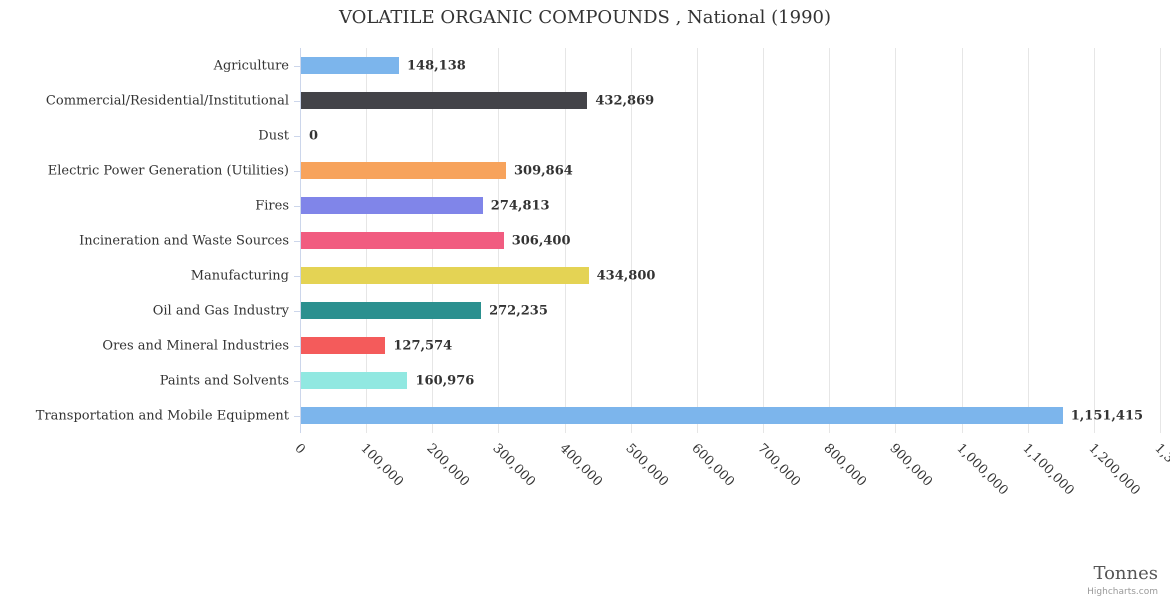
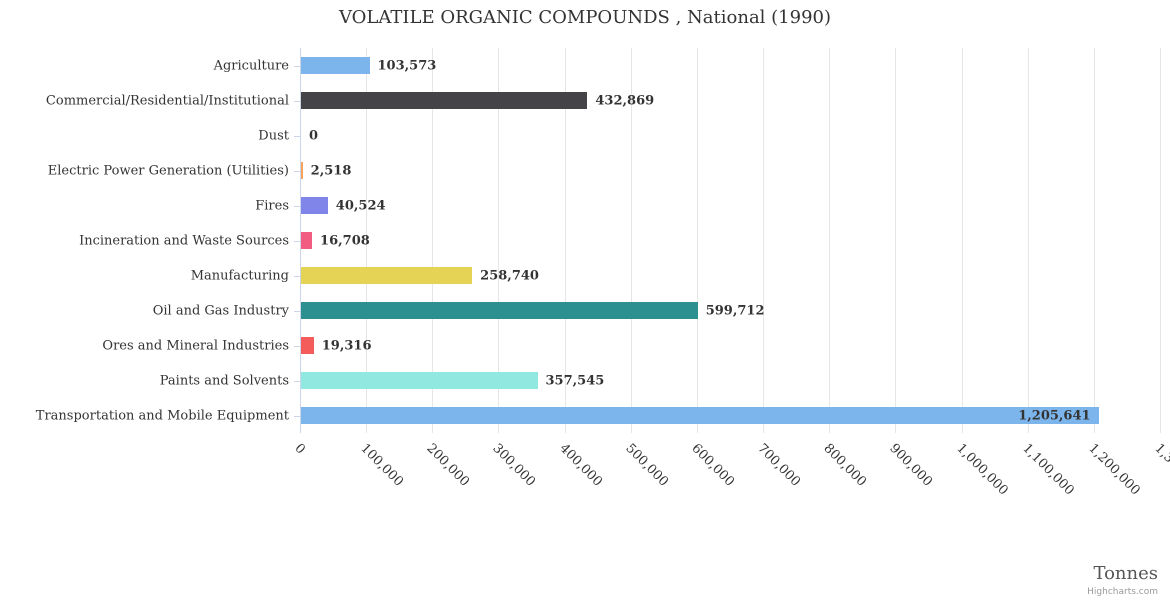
Agriculture: 148,138 -> 103,573
Electric Power Generation (Utilities): 309,864 -> 2,518
Fires: 274,813 -> 40,524
Incineration and Waste Sources: 306,400 -> 16,708
Manufacturing: 434,800 -> 258,740
Oil and Gas Industry: 272,235 -> 599,712
Ores and Mineral Industries: 127,574 -> 19,316
Paints and Solvents: 160,976 -> 357,545
Transportation and Mobile Equipment: 1,151,415 -> 1,205,641
